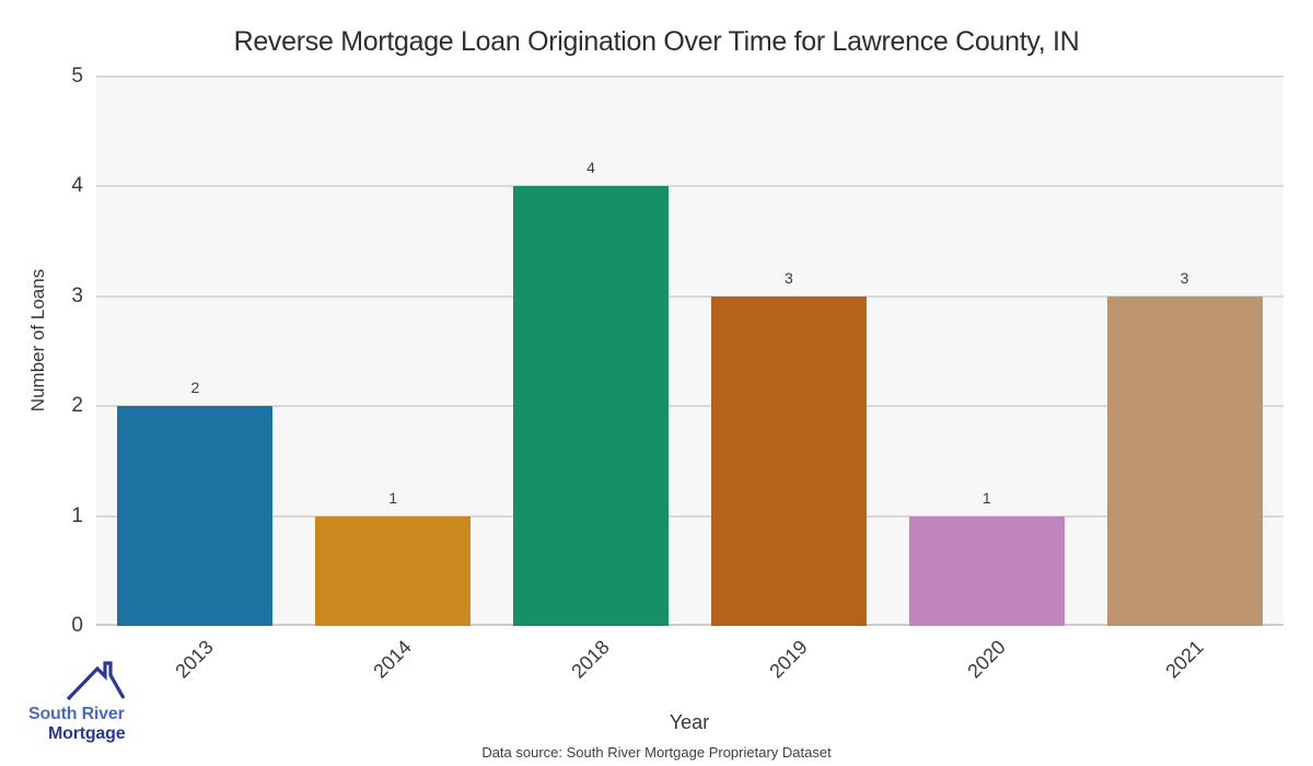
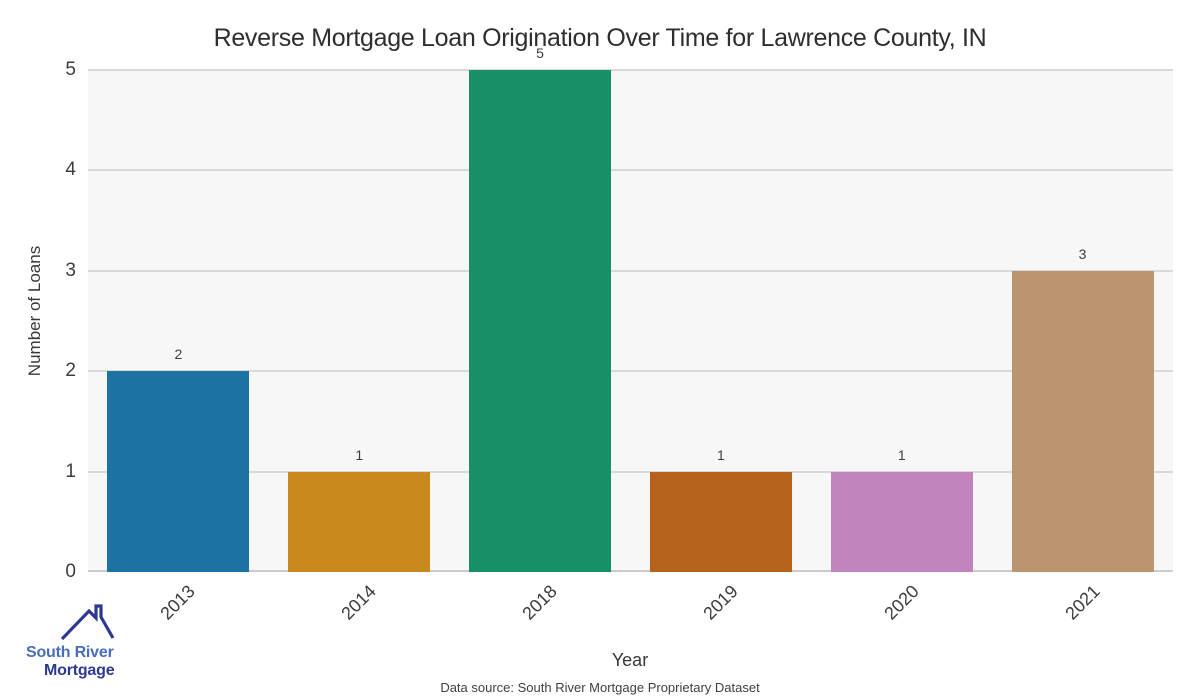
2018: 4 -> 5
2019: 3 -> 1
